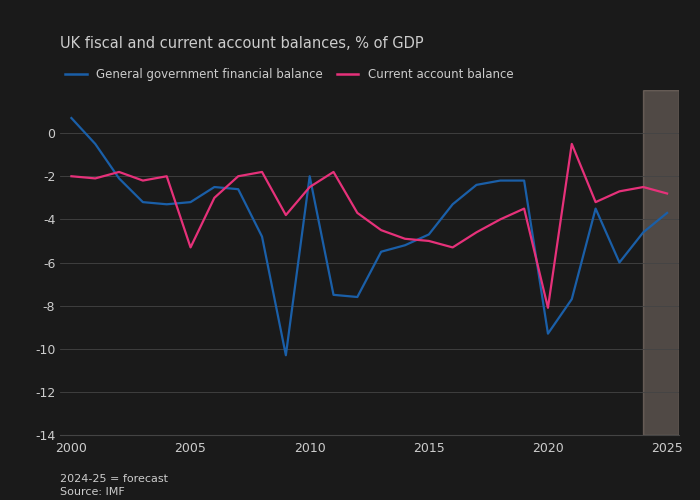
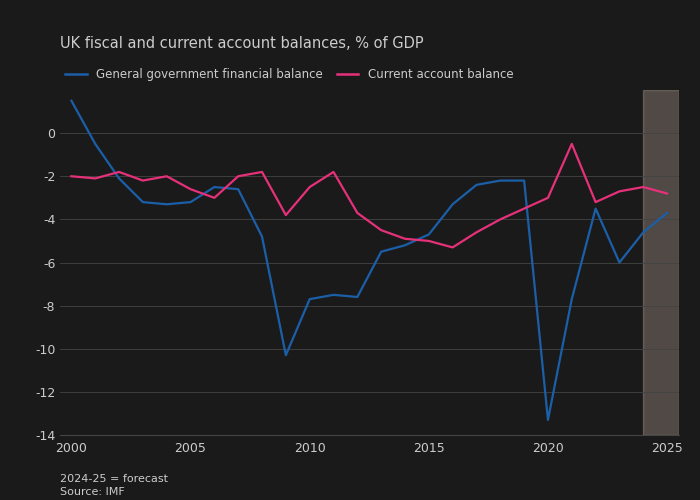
General government financial balance/2000: 0.7 -> 1.5
Current account balance/2005: -5.3 -> -2.6
General government financial balance/2010: -2.0 -> -7.7
General government financial balance/2020: -9.3 -> -13.3
Current account balance/2020: -8.1 -> -3.0
